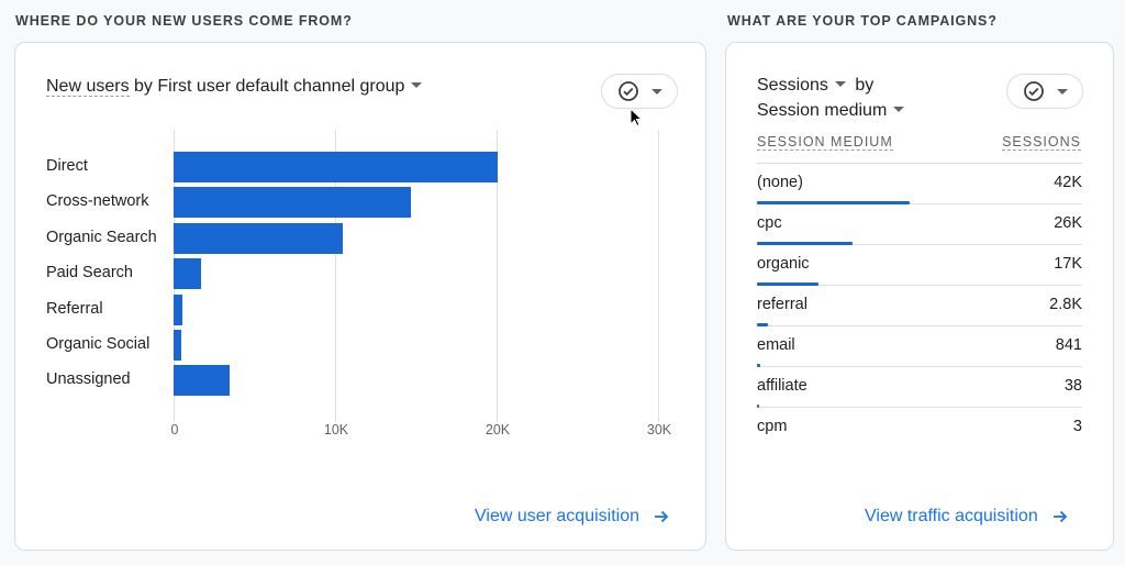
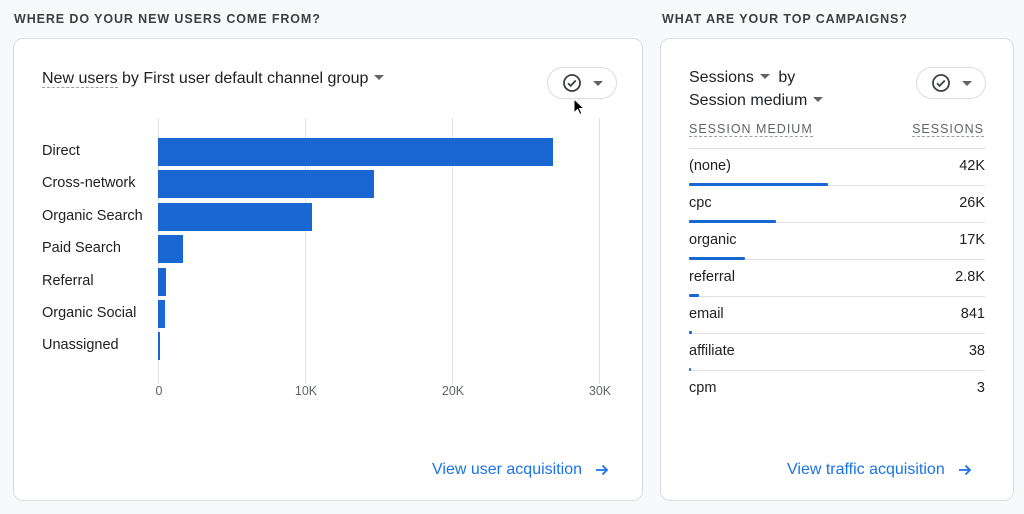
Direct: 20.1K -> 26.9K
Unassigned: 3.5K -> 0.1K
